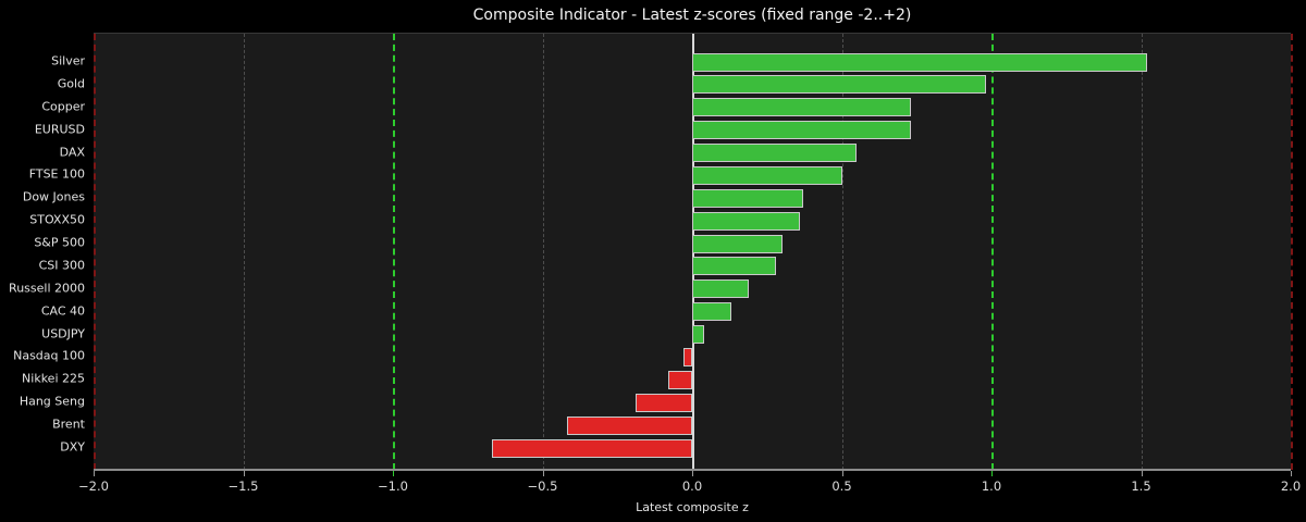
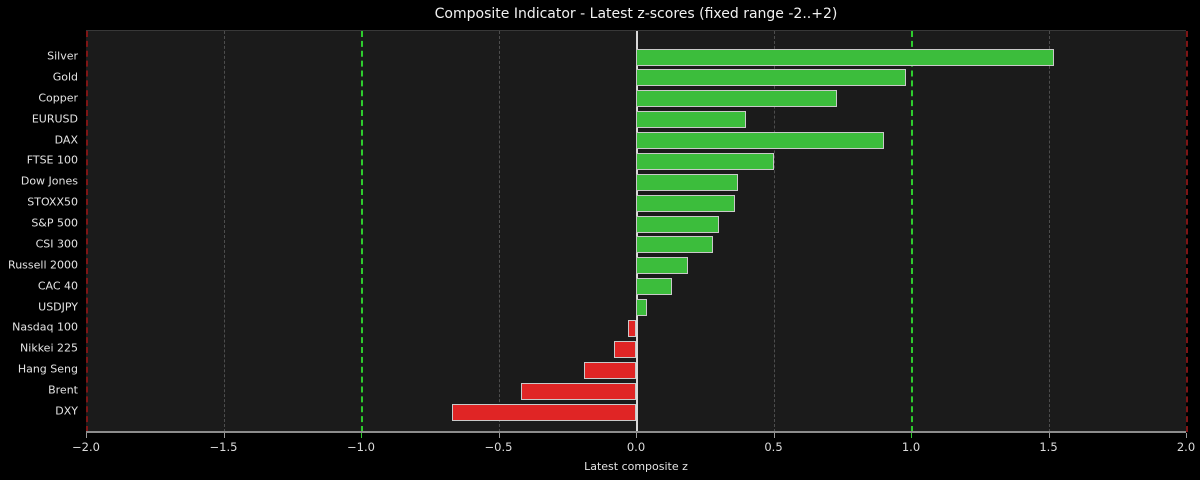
EURUSD: 0.73 -> 0.40
DAX: 0.55 -> 0.90
